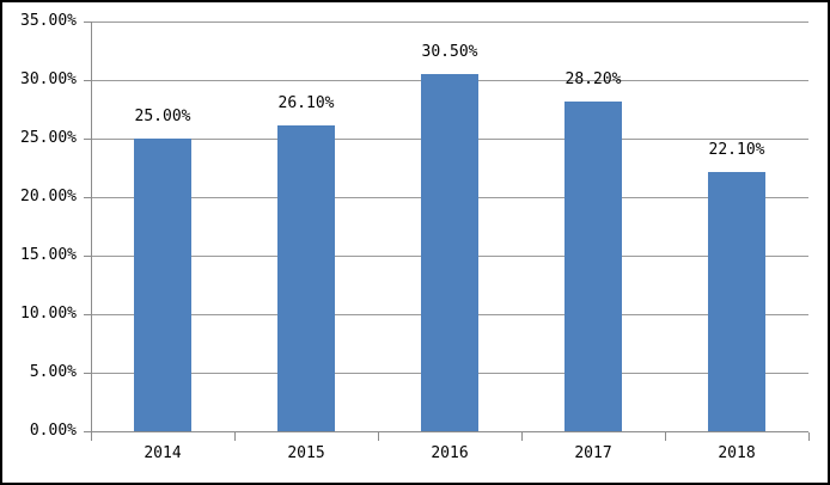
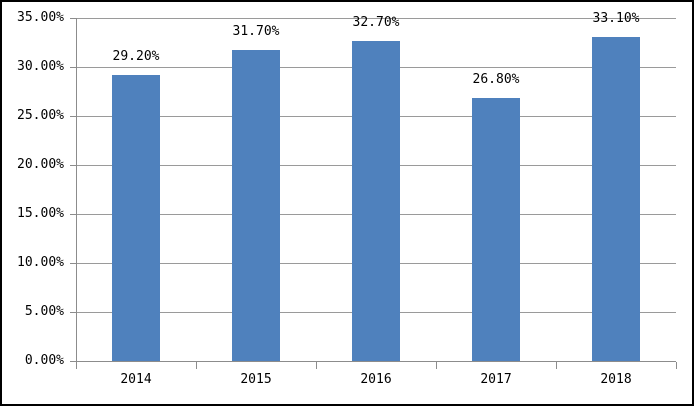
2014: 25.00% -> 29.20%
2015: 26.10% -> 31.70%
2016: 30.50% -> 32.70%
2017: 28.20% -> 26.80%
2018: 22.10% -> 33.10%
